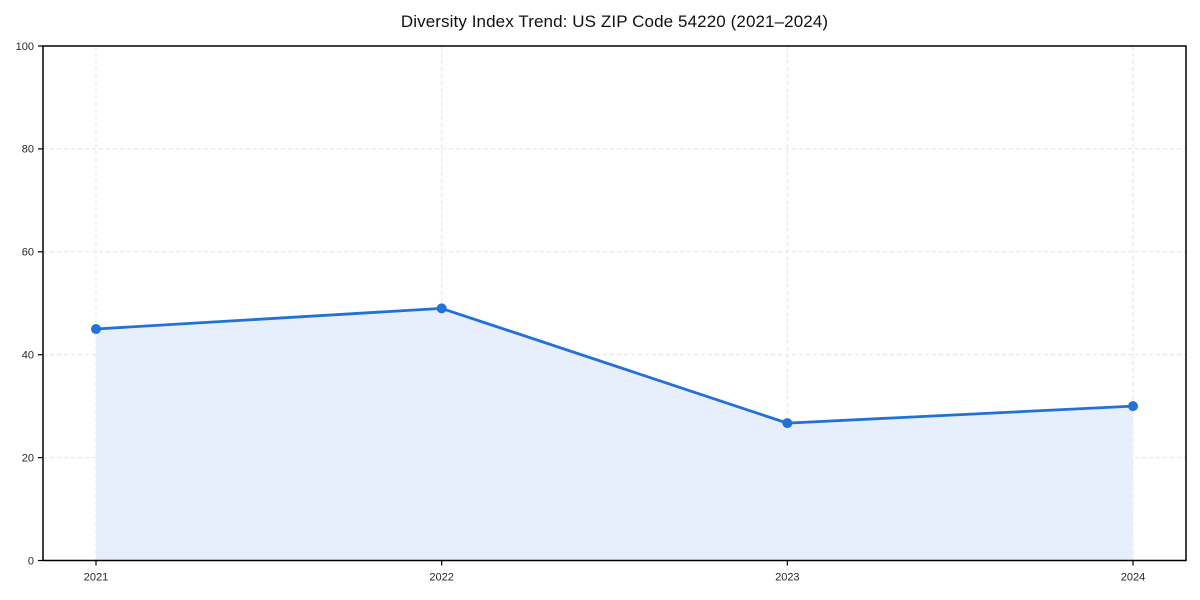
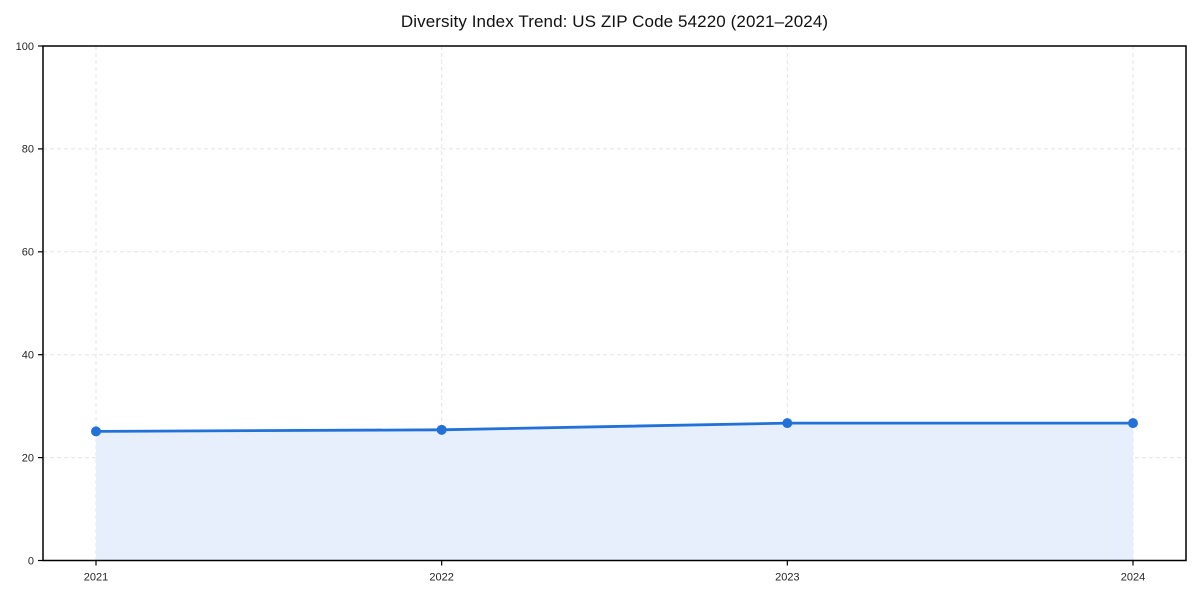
2021: 45 -> 25
2022: 49 -> 25
2024: 30 -> 27
